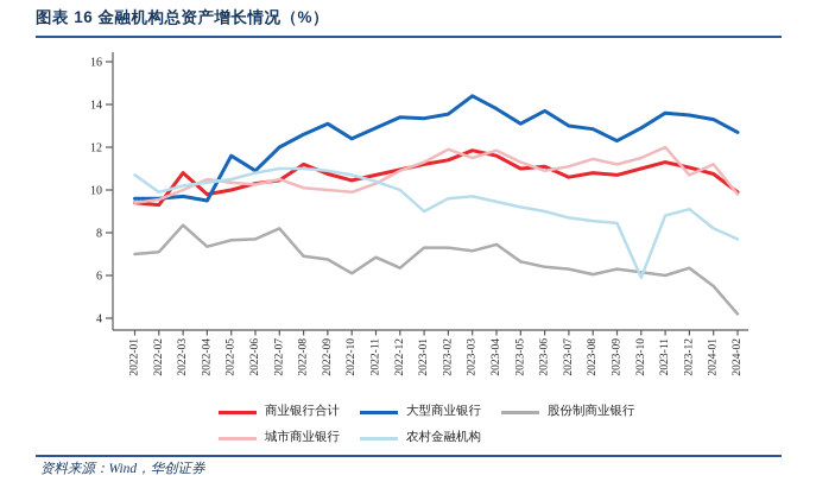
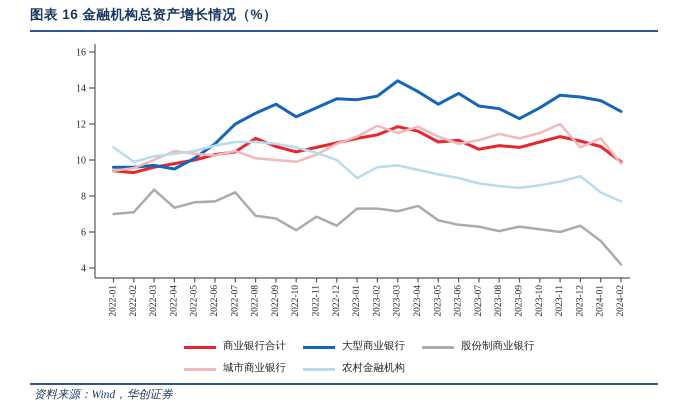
商业银行合计/2022-03: 10.8 -> 9.6
大型商业银行/2022-05: 11.6 -> 10.1
农村金融机构/2023-10: 5.9 -> 8.6
